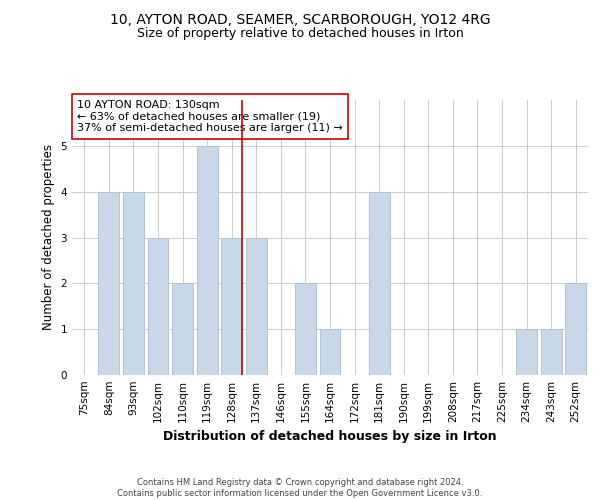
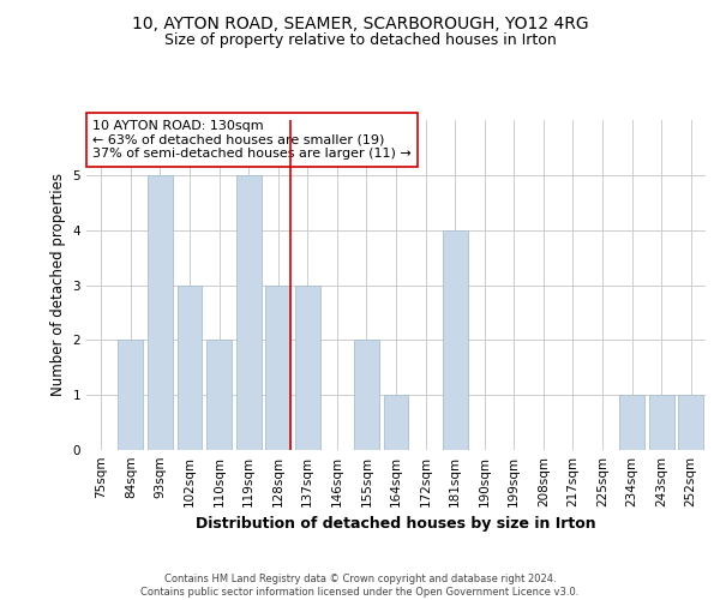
84sqm: 4 -> 2
93sqm: 4 -> 5
252sqm: 2 -> 1
